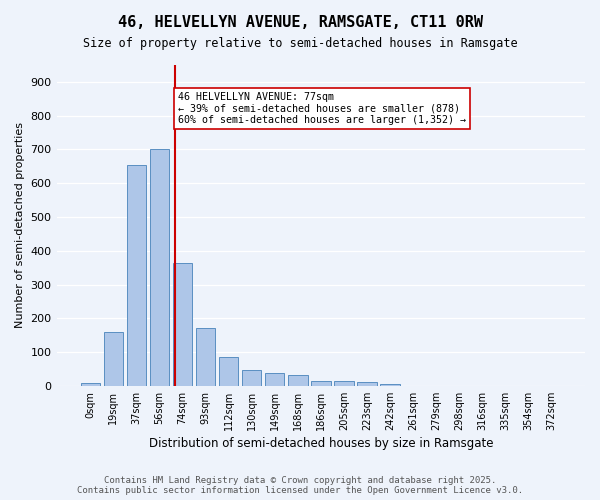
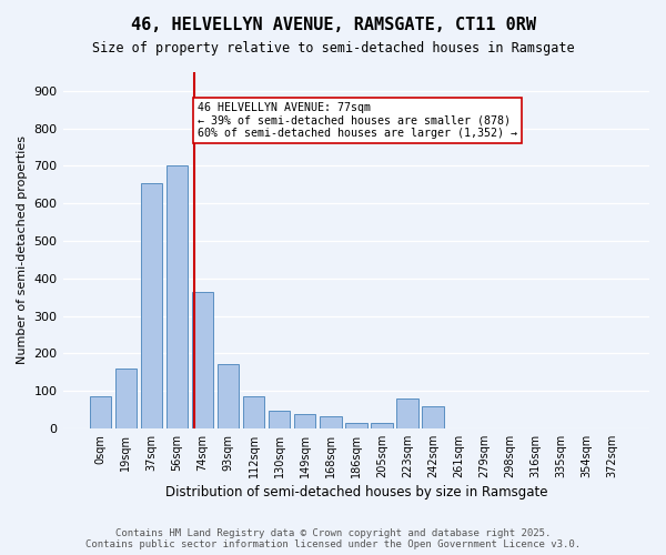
0sqm: 8 -> 85
223sqm: 10 -> 80
242sqm: 5 -> 60
